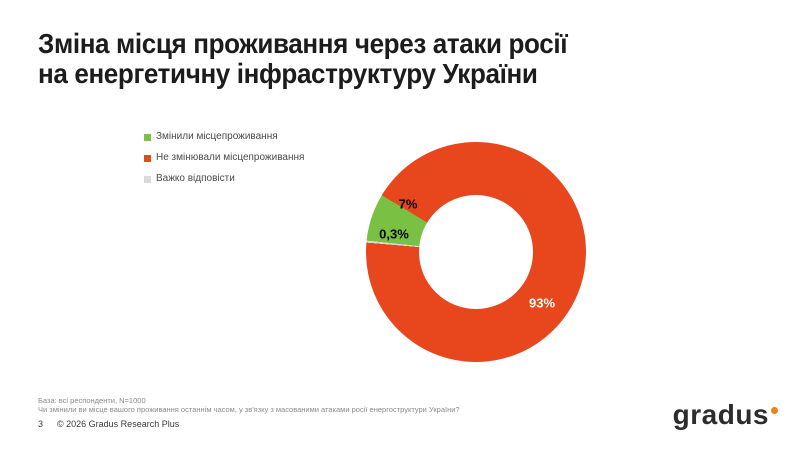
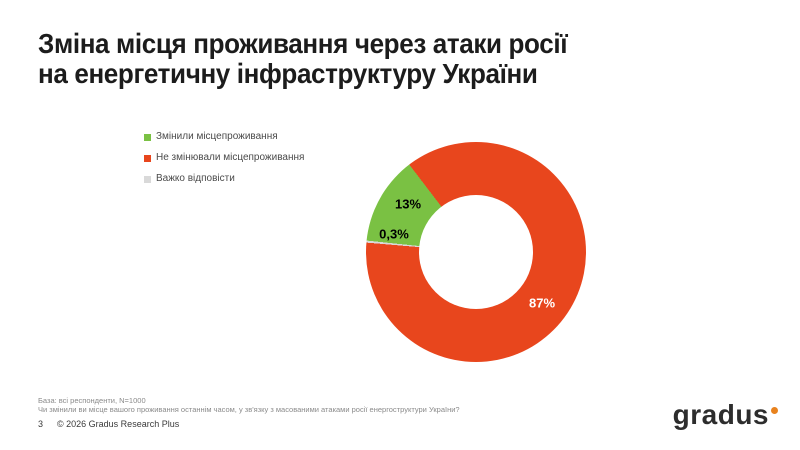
Змінили місцепроживання: 7% -> 13%
Не змінювали місцепроживання: 93% -> 87%
